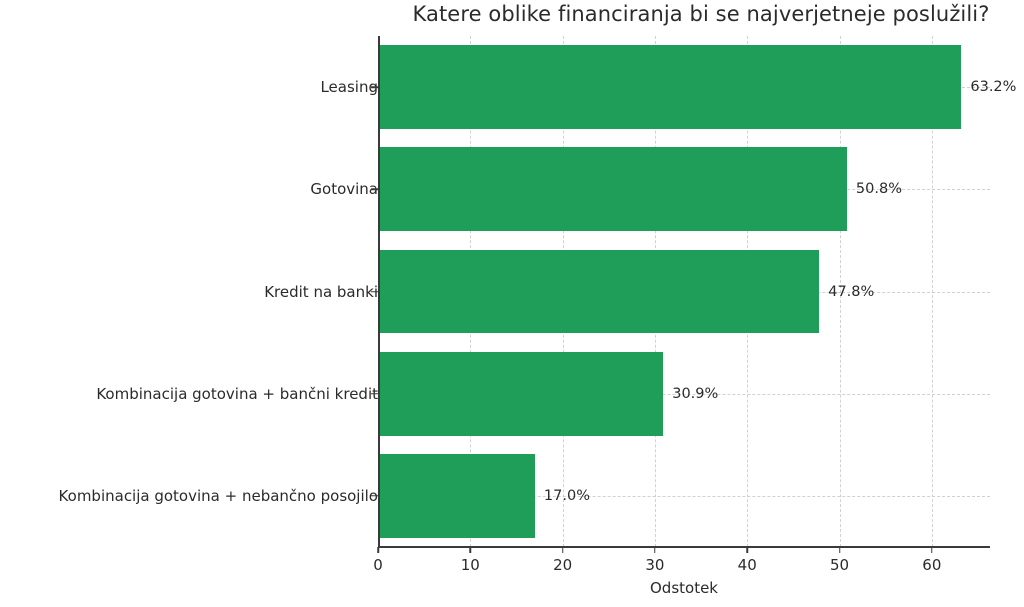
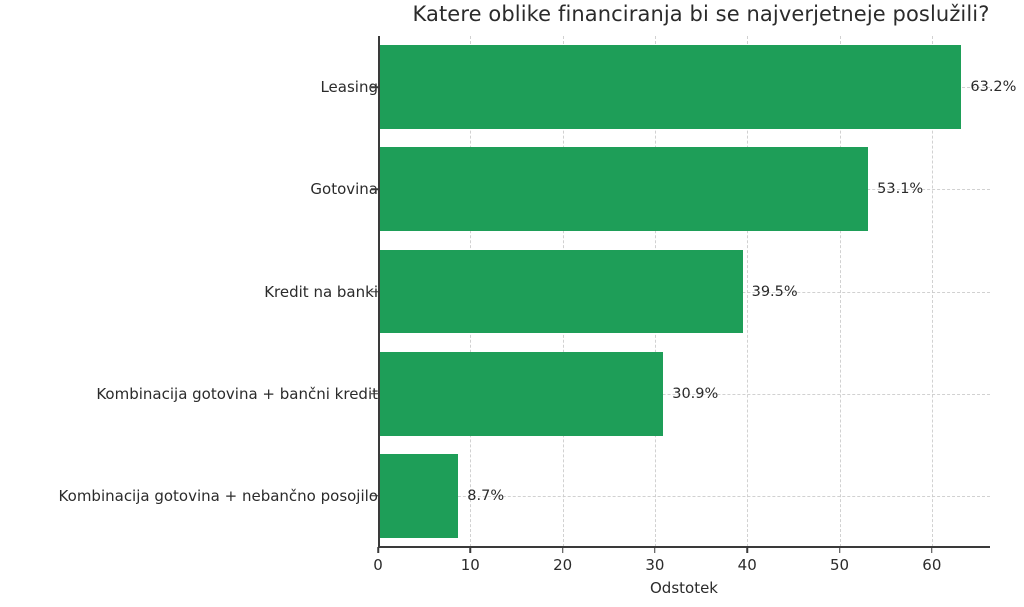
Gotovina: 50.8% -> 53.1%
Kredit na banki: 47.8% -> 39.5%
Kombinacija gotovina + nebančno posojilo: 17.0% -> 8.7%
